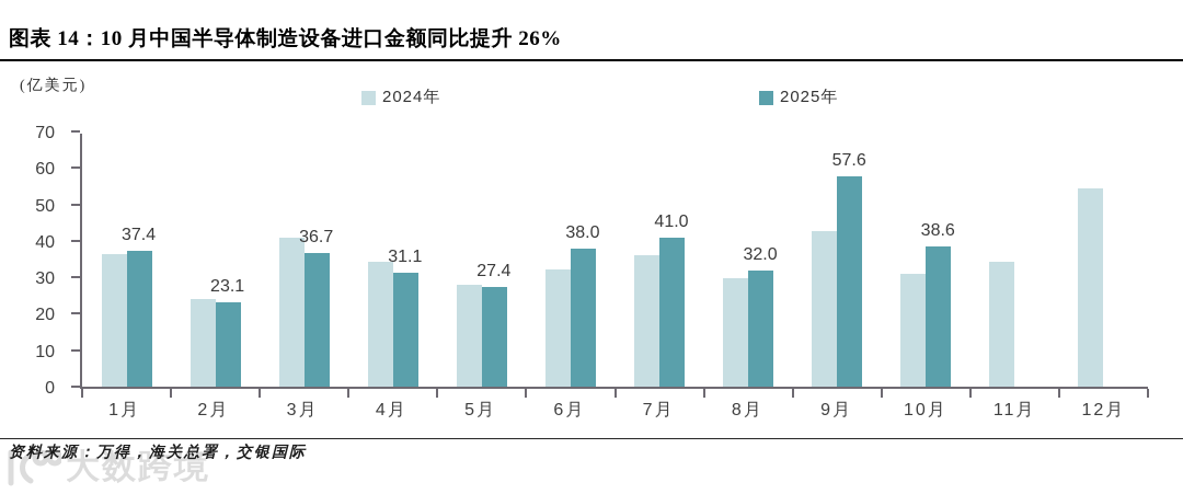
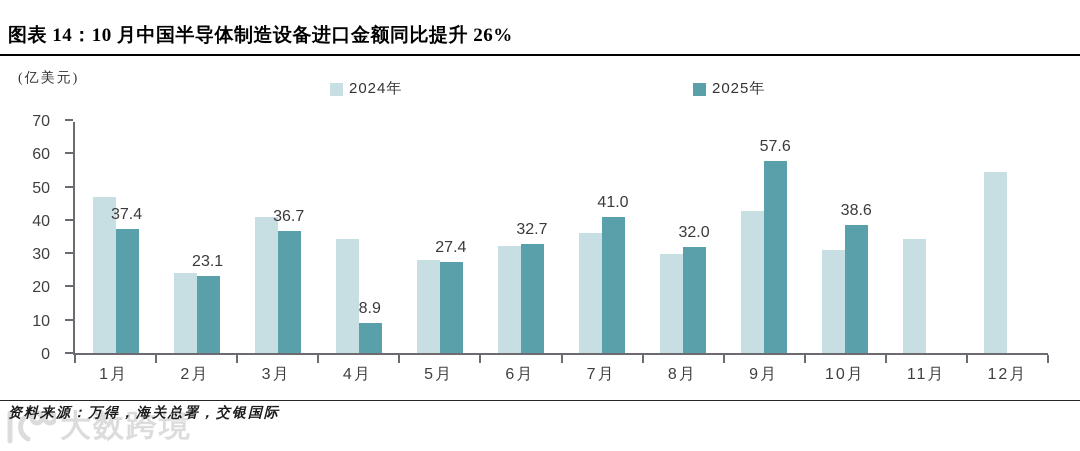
2024年/1月: 36 -> 47
2025年/4月: 31.1 -> 8.9
2025年/6月: 38.0 -> 32.7
